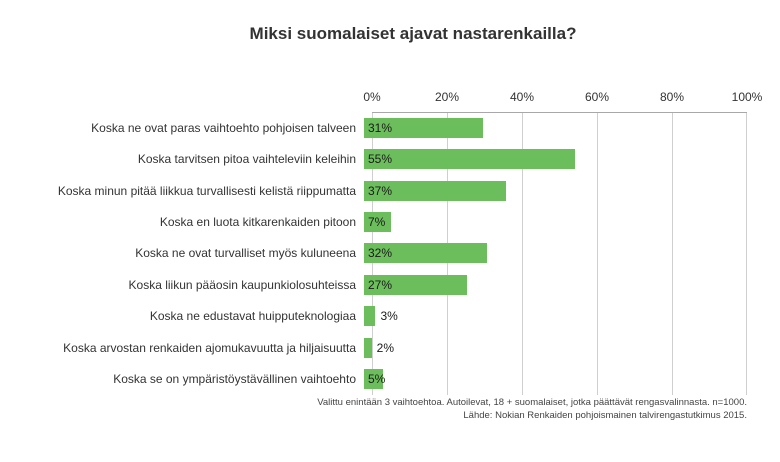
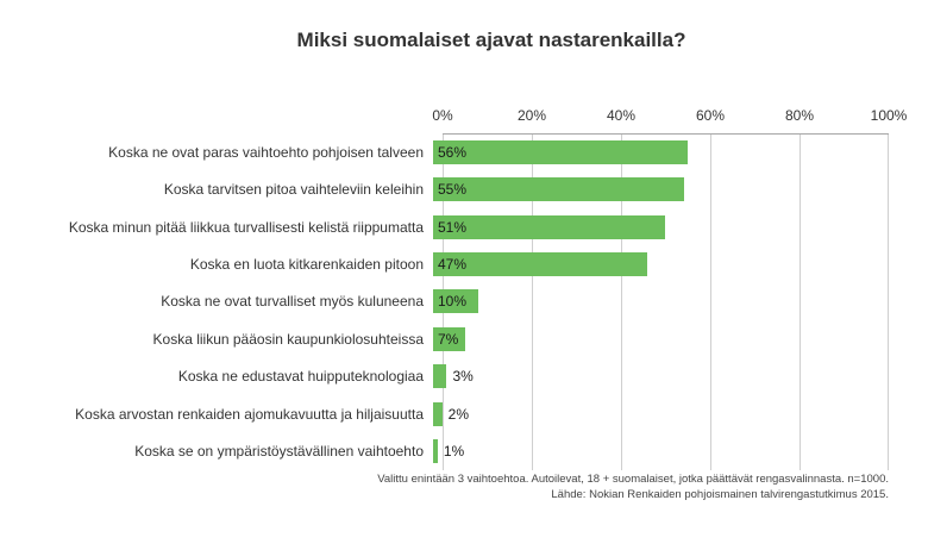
Koska ne ovat paras vaihtoehto pohjoisen talveen: 31% -> 56%
Koska minun pitää liikkua turvallisesti kelistä riippumatta: 37% -> 51%
Koska en luota kitkarenkaiden pitoon: 7% -> 47%
Koska ne ovat turvalliset myös kuluneena: 32% -> 10%
Koska liikun pääosin kaupunkiolosuhteissa: 27% -> 7%
Koska se on ympäristöystävällinen vaihtoehto: 5% -> 1%
